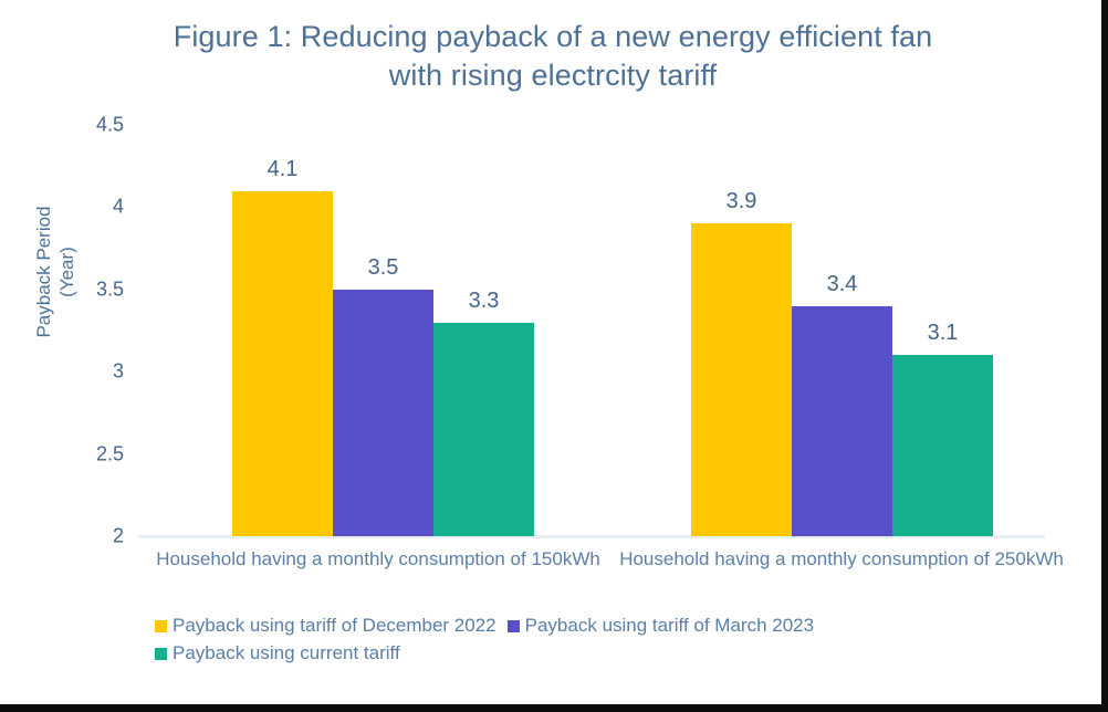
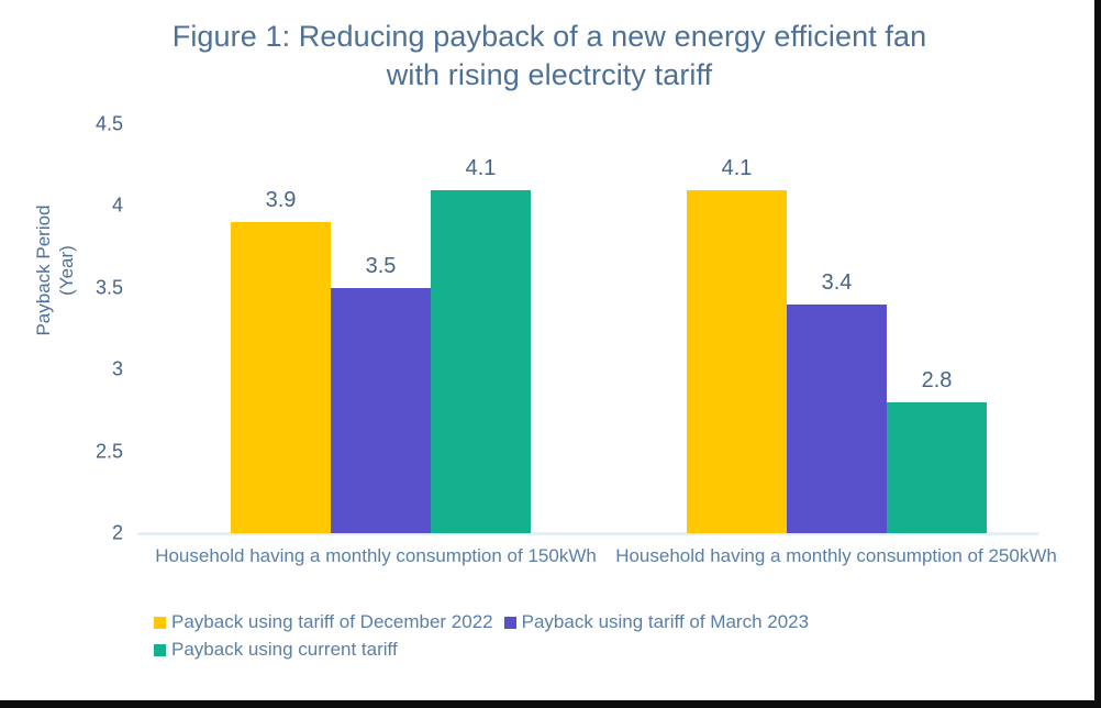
Payback using tariff of December 2022/Household having a monthly consumption of 150kWh: 4.1 -> 3.9
Payback using current tariff/Household having a monthly consumption of 150kWh: 3.3 -> 4.1
Payback using tariff of December 2022/Household having a monthly consumption of 250kWh: 3.9 -> 4.1
Payback using current tariff/Household having a monthly consumption of 250kWh: 3.1 -> 2.8
